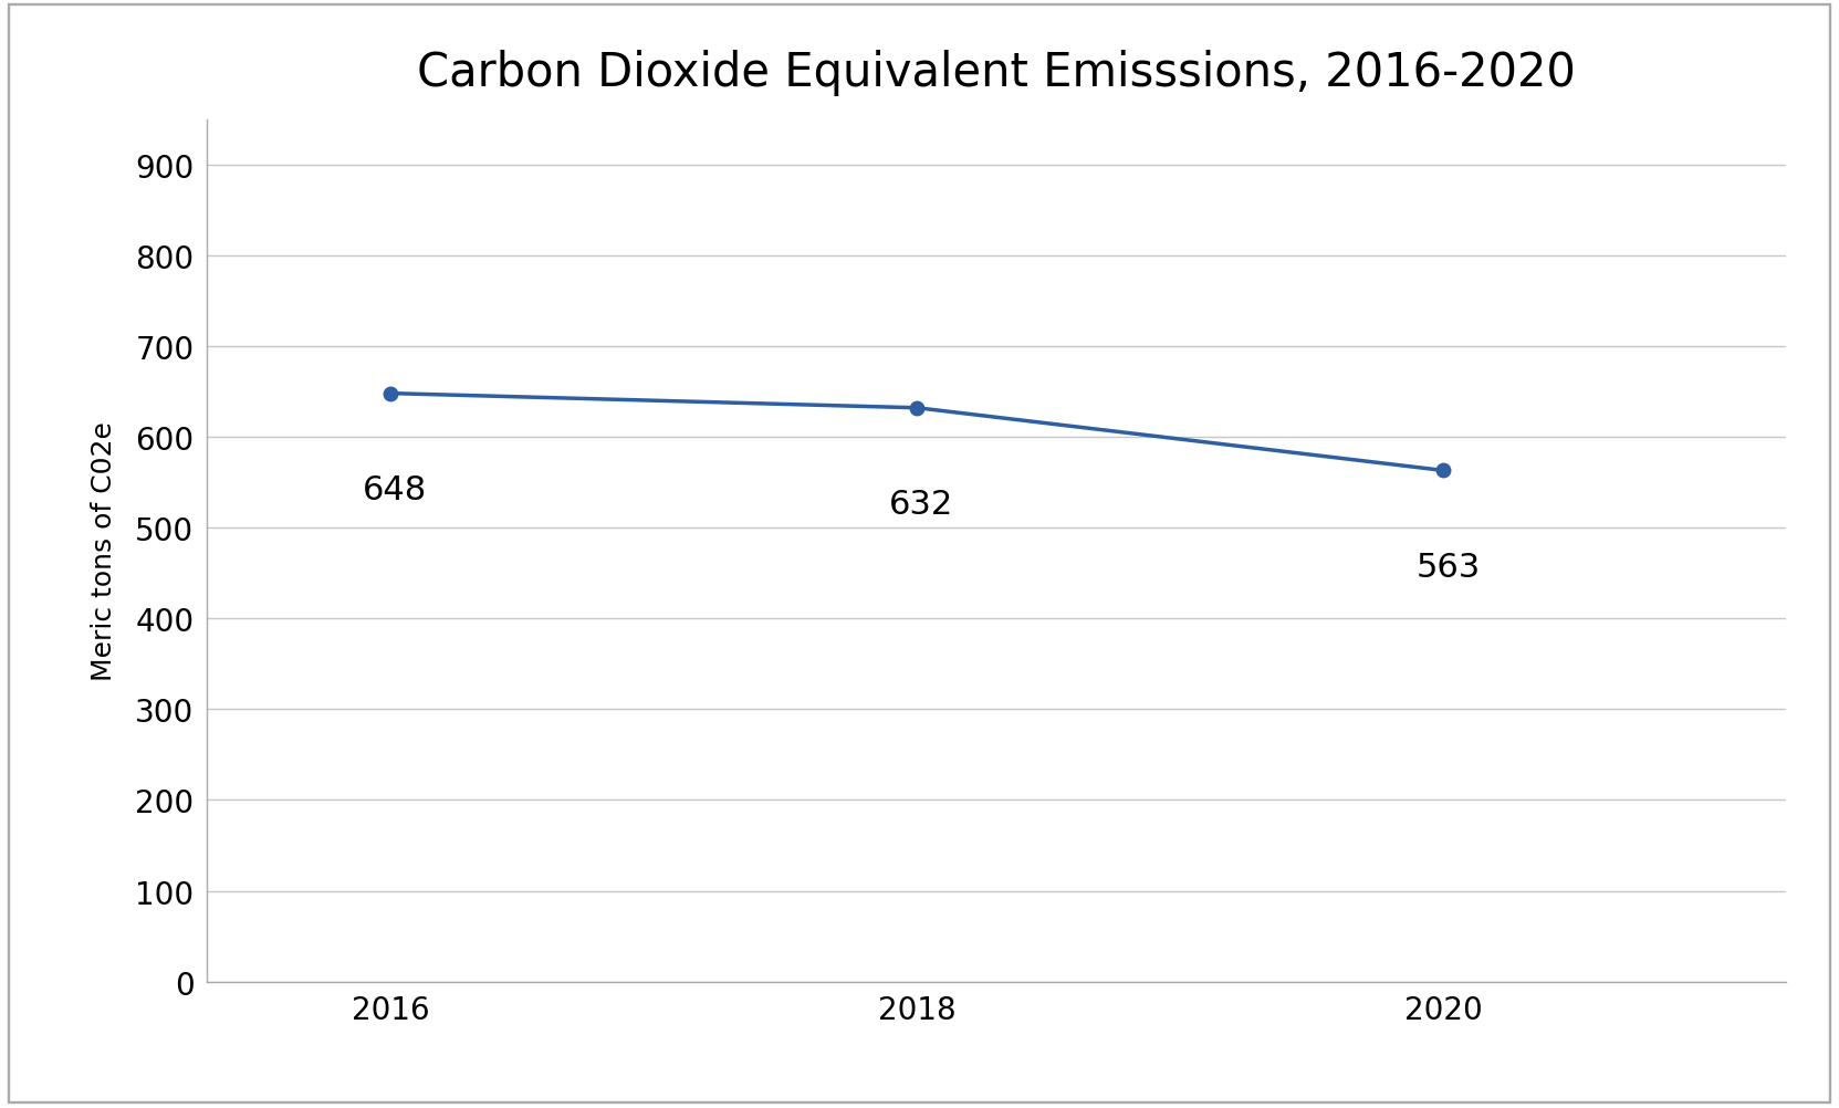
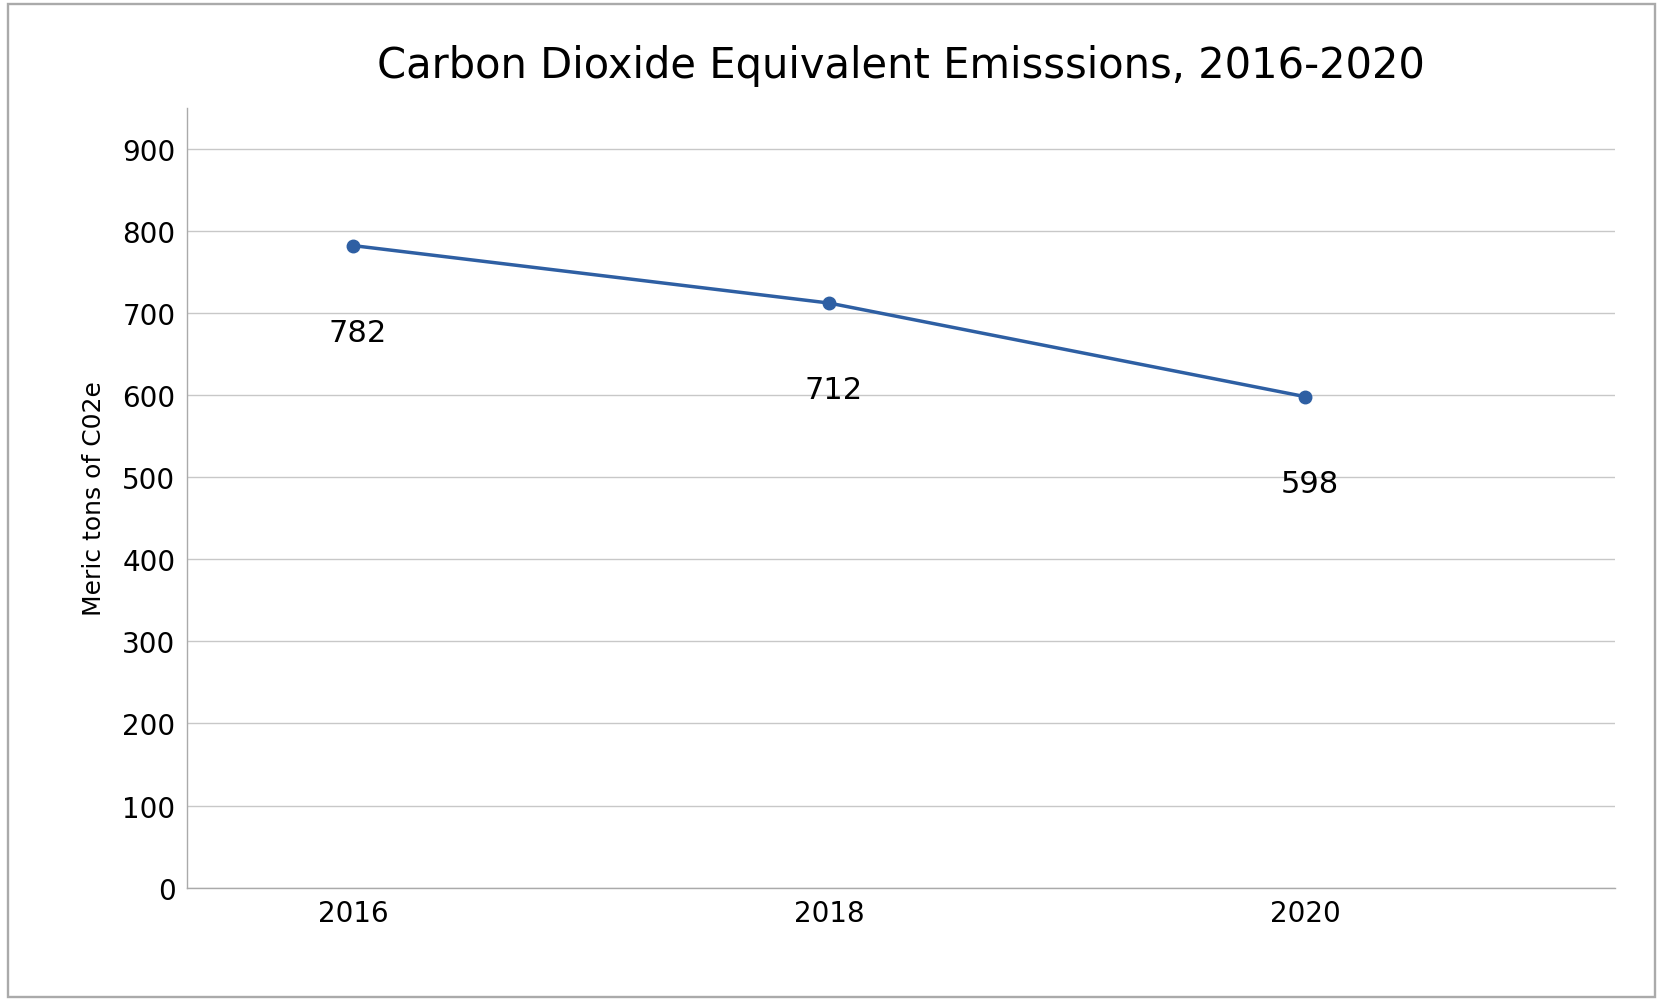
2016: 648 -> 782
2018: 632 -> 712
2020: 563 -> 598
